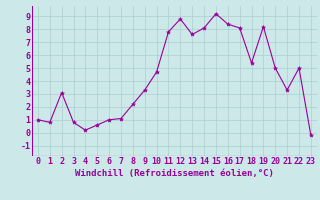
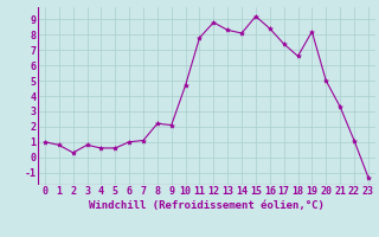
2: 3.1 -> 0.3
4: 0.2 -> 0.6
9: 3.3 -> 2.1
13: 7.6 -> 8.3
17: 8.1 -> 7.4
18: 5.4 -> 6.6
22: 5.0 -> 1.1
23: -0.2 -> -1.3
